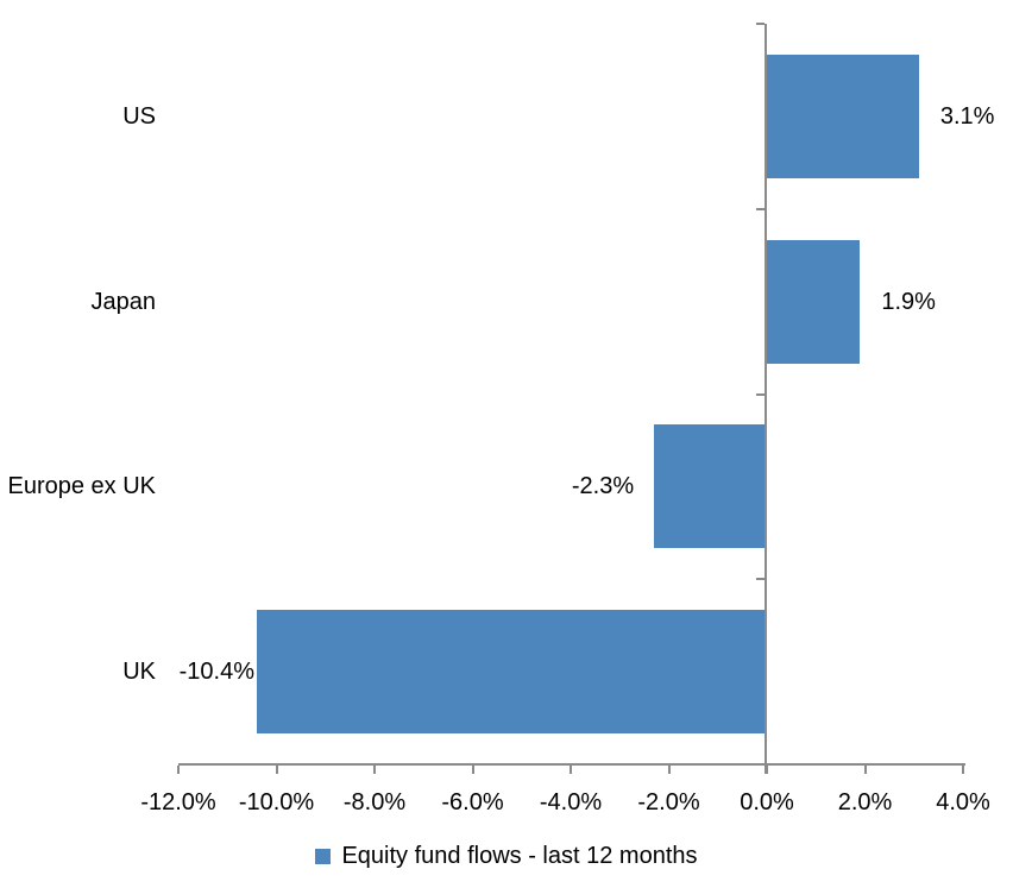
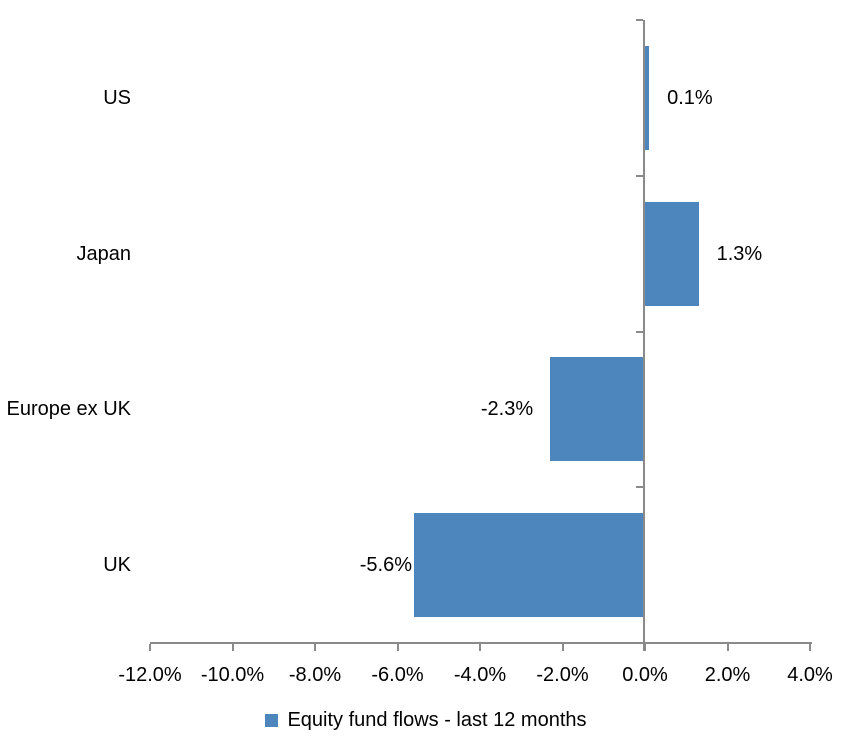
US: 3.1% -> 0.1%
Japan: 1.9% -> 1.3%
UK: -10.4% -> -5.6%
